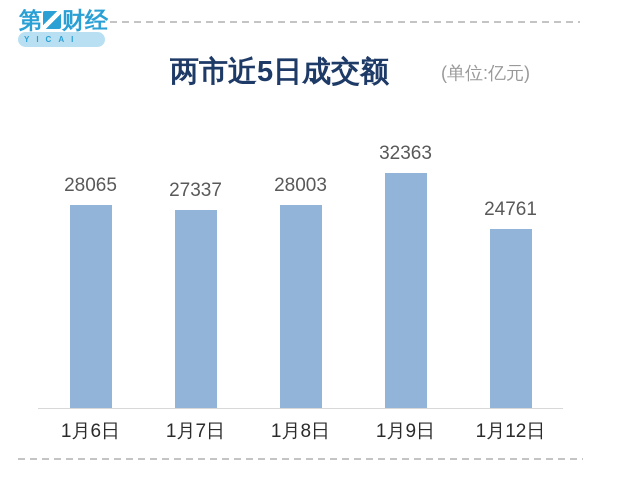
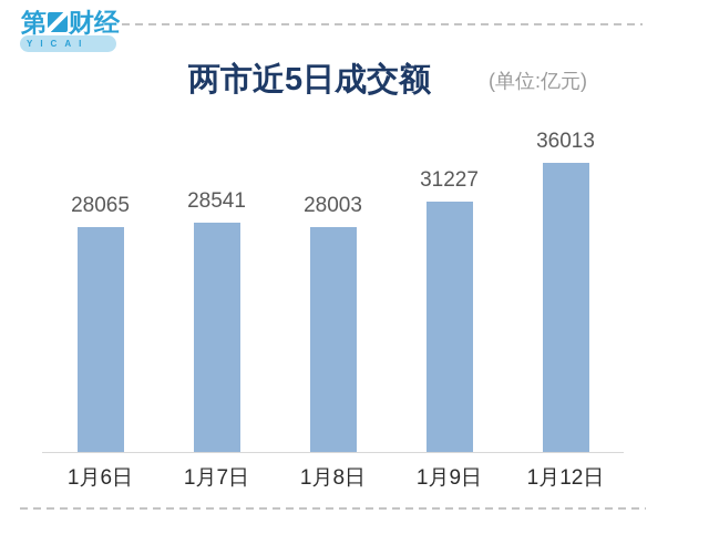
1月7日: 27337 -> 28541
1月9日: 32363 -> 31227
1月12日: 24761 -> 36013
